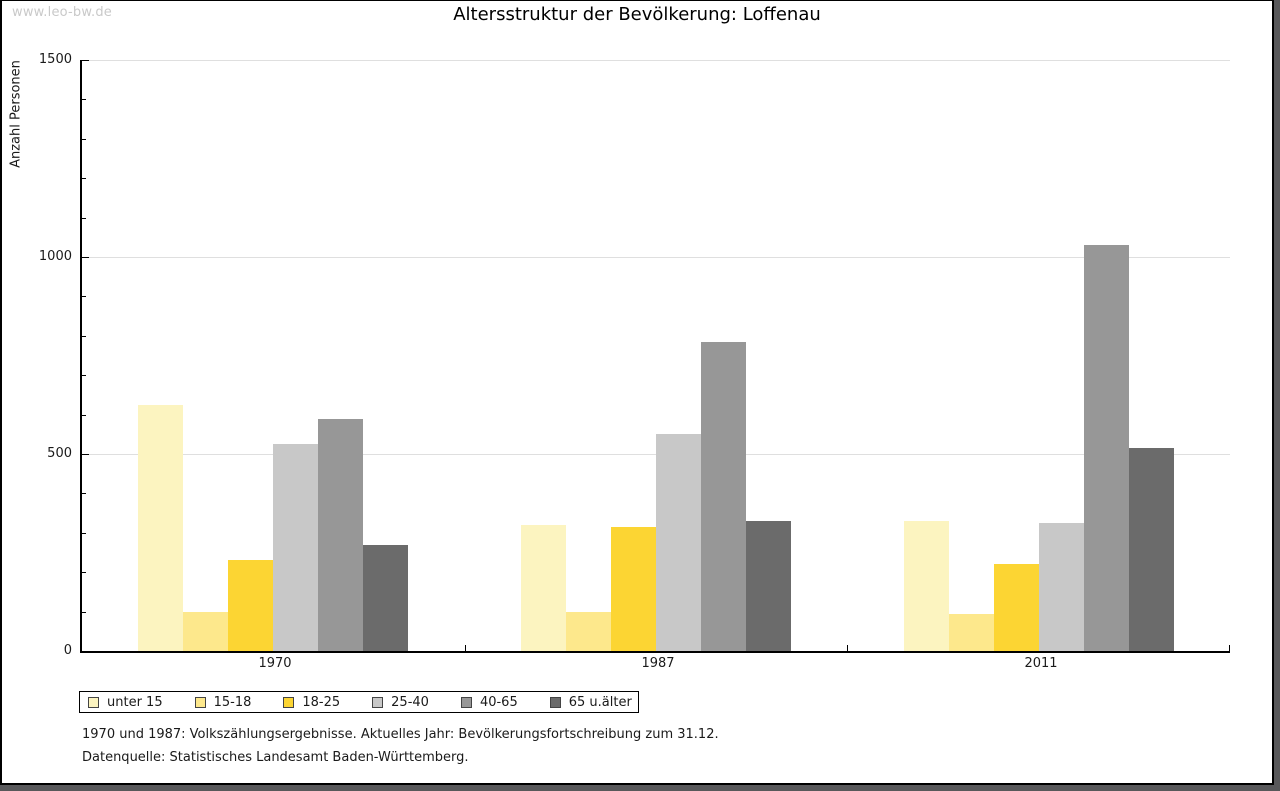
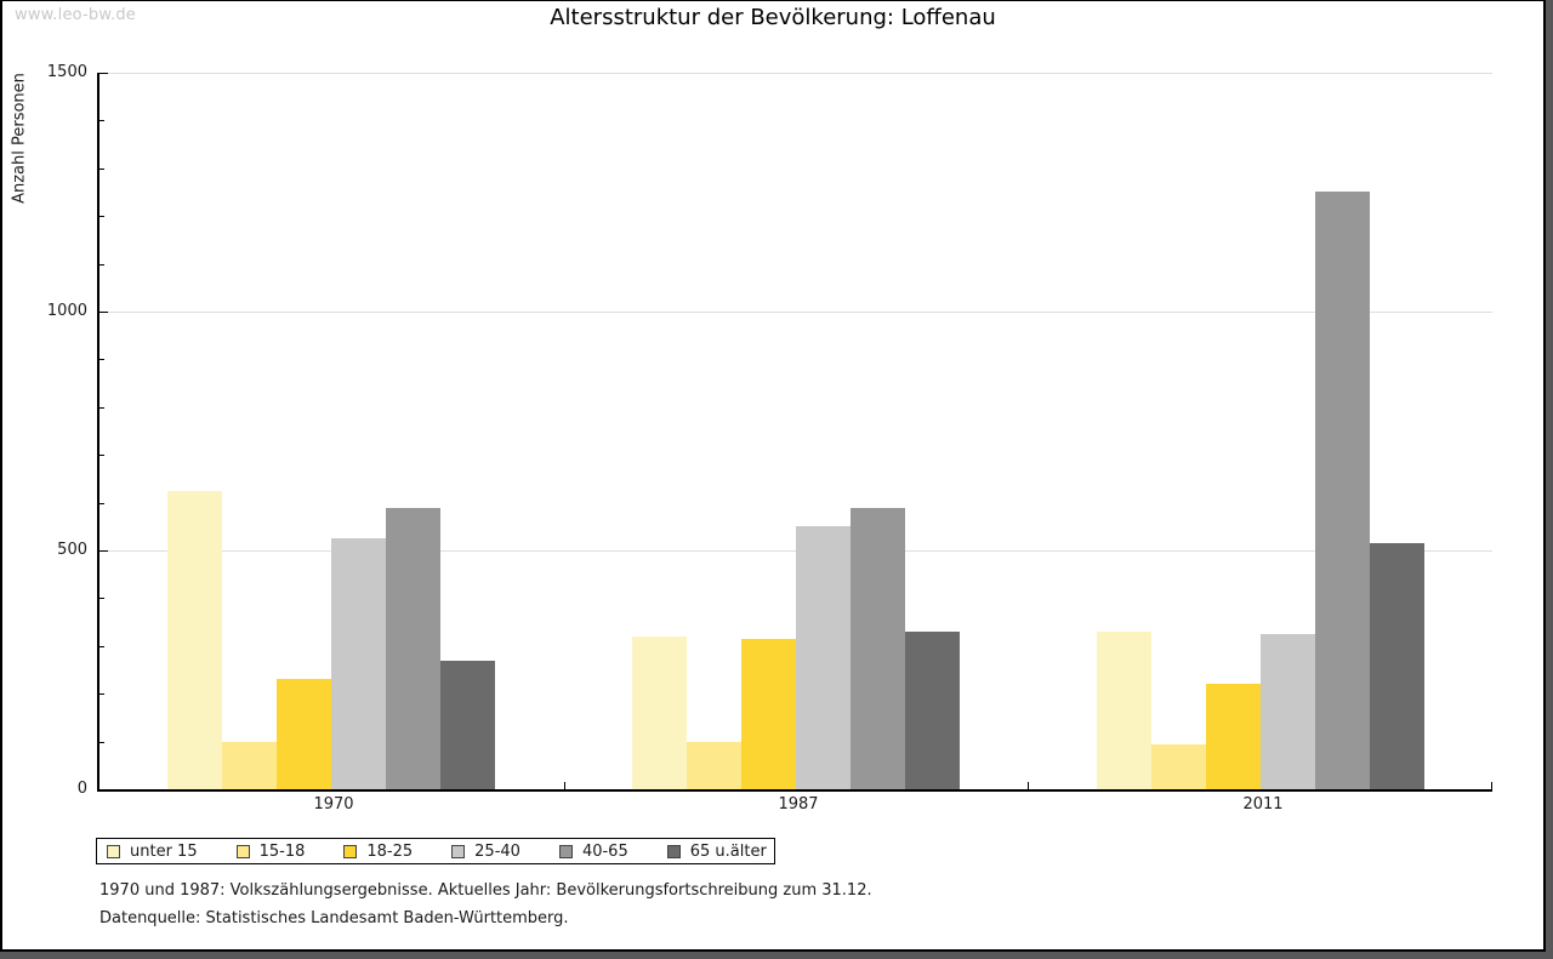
40-65/1987: 780 -> 590
40-65/2011: 1030 -> 1250
